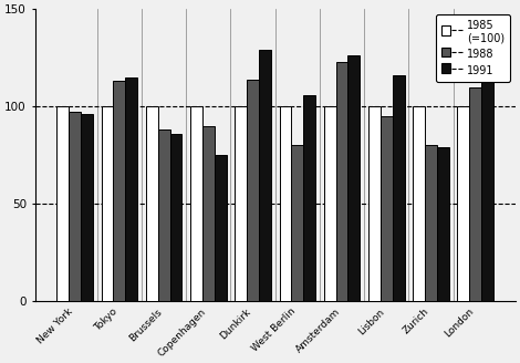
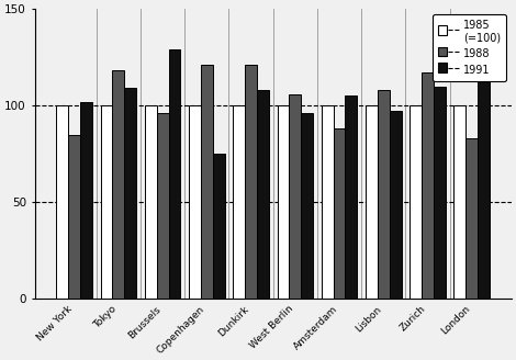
1988/New York: 97 -> 85
1991/New York: 96 -> 102
1988/Tokyo: 113 -> 118
1991/Tokyo: 115 -> 109
1988/Brussels: 88 -> 96
1991/Brussels: 86 -> 129
1988/Copenhagen: 90 -> 121
1988/Dunkirk: 114 -> 121
1991/Dunkirk: 129 -> 108
1988/West Berlin: 80 -> 106
1991/West Berlin: 106 -> 96
1988/Amsterdam: 123 -> 88
1991/Amsterdam: 126 -> 105
1988/Lisbon: 95 -> 108
1991/Lisbon: 116 -> 97
1988/Zurich: 80 -> 117
1991/Zurich: 79 -> 110
1988/London: 110 -> 83
